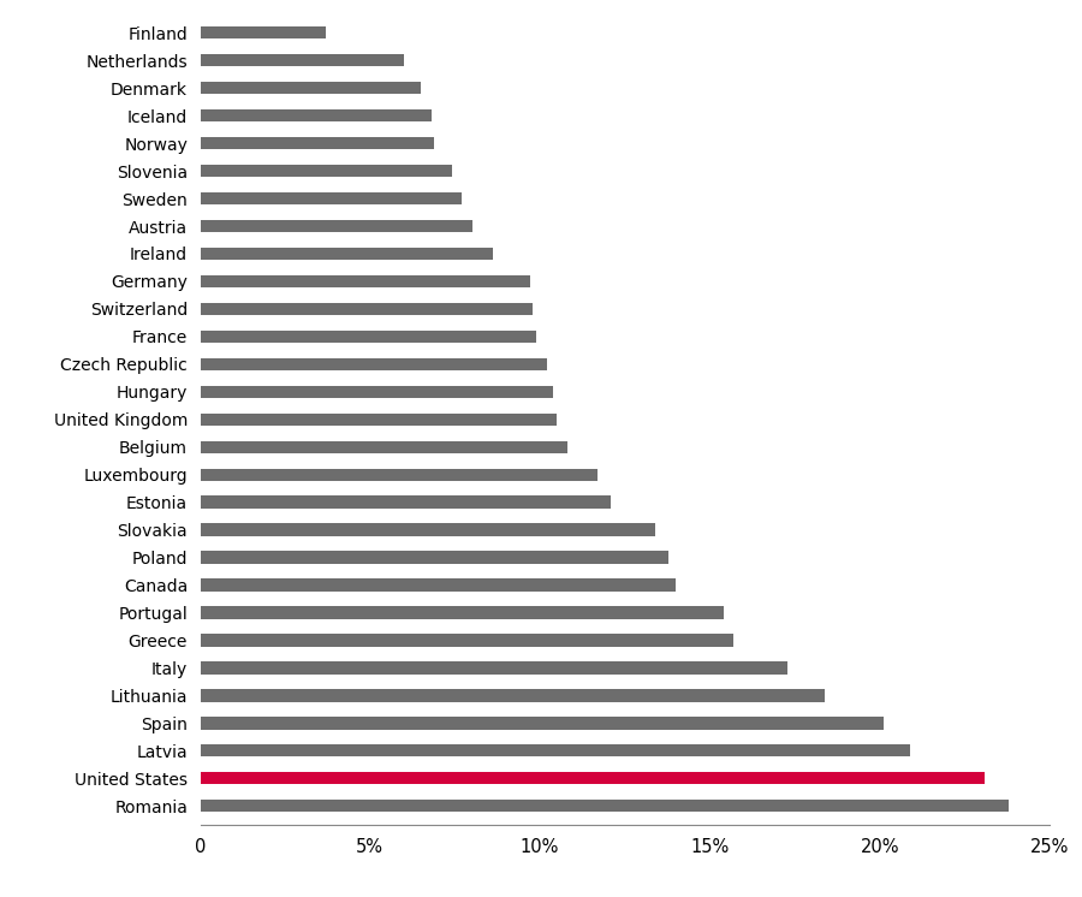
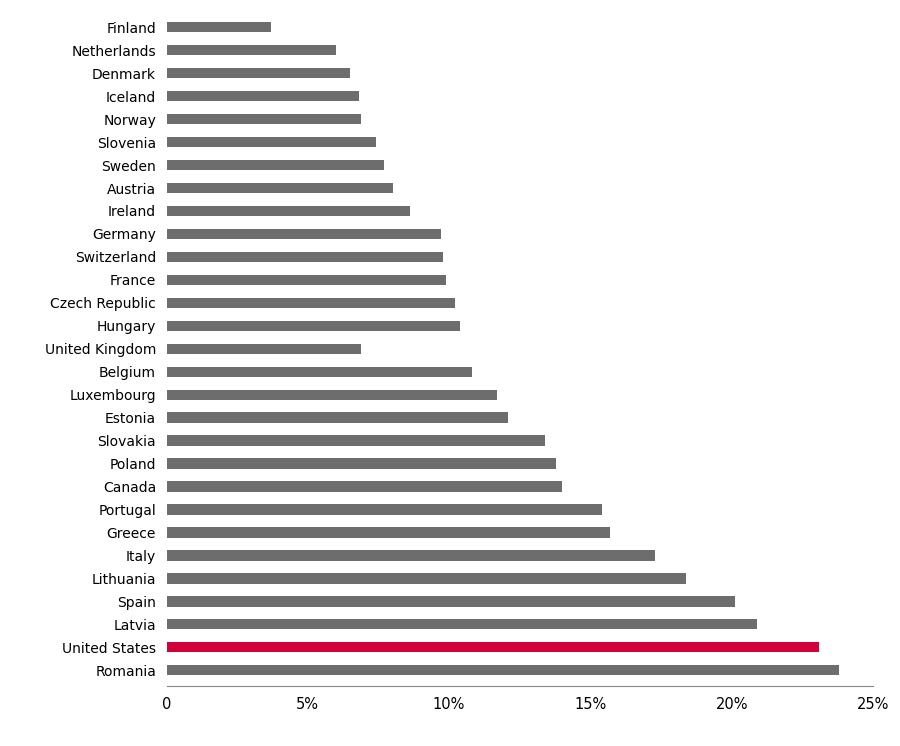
United Kingdom: 10.5% -> 6.9%
